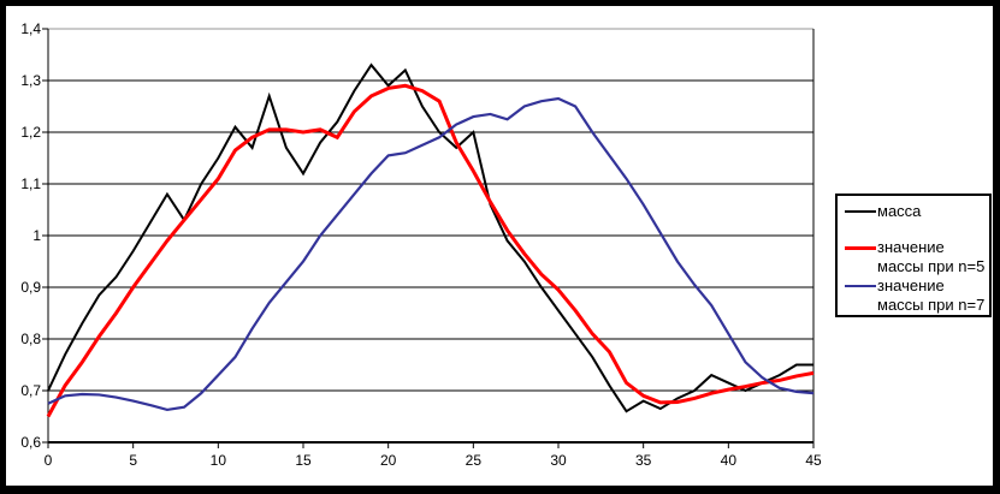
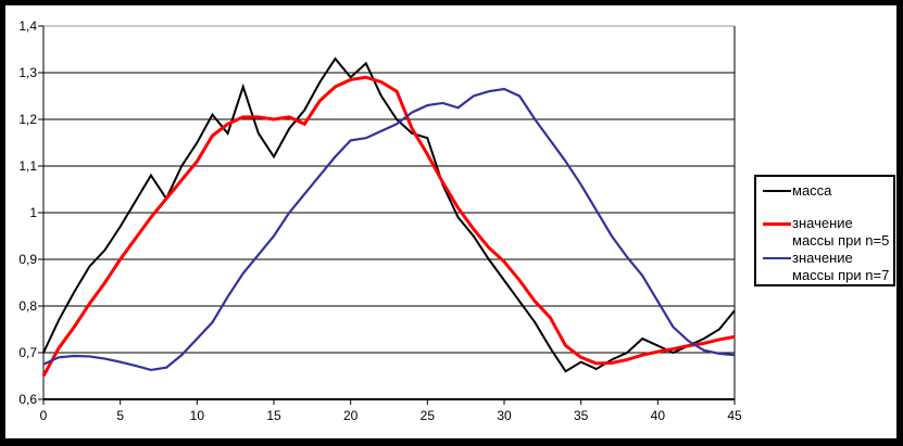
масса/25: 1,20 -> 1,16
масса/45: 0,75 -> 0,79
